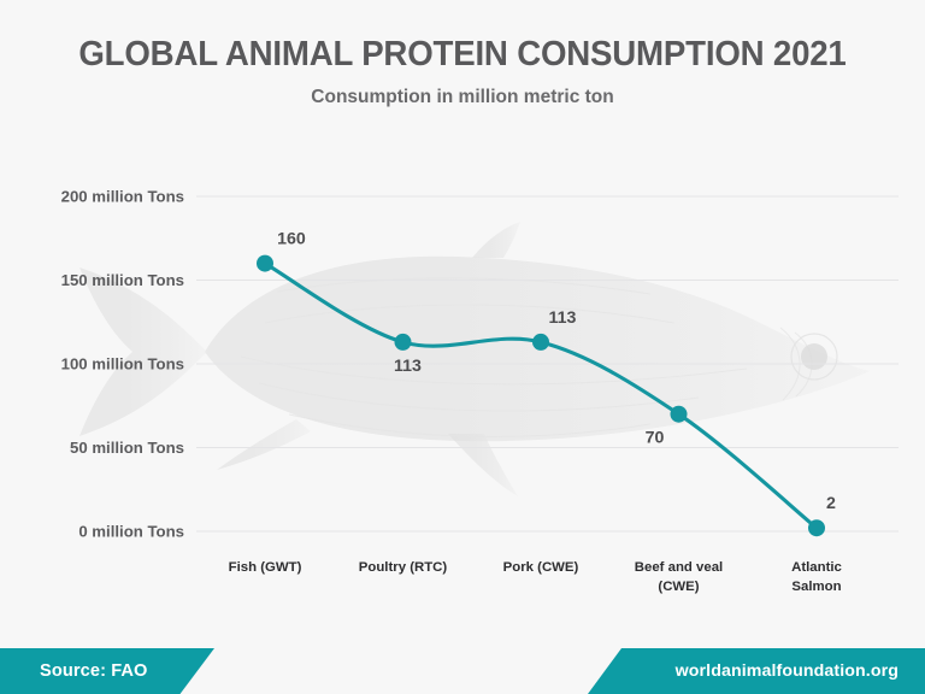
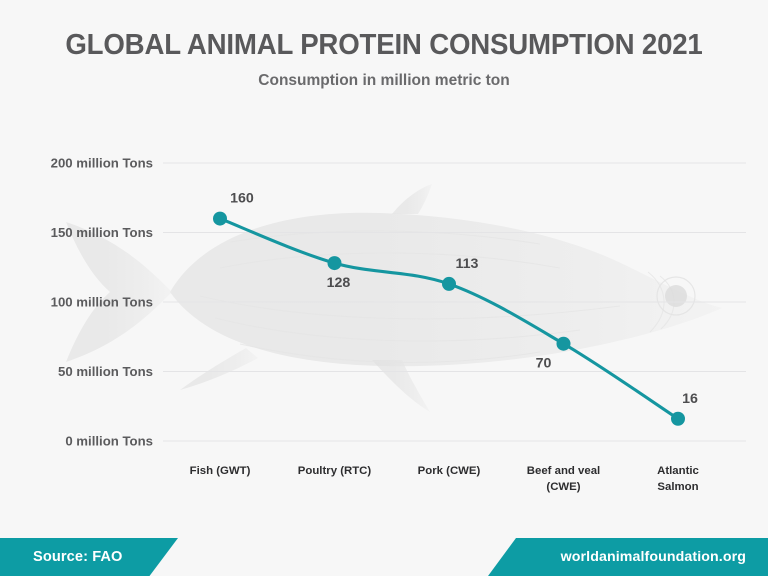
Poultry (RTC): 113 -> 128
Atlantic Salmon: 2 -> 16
